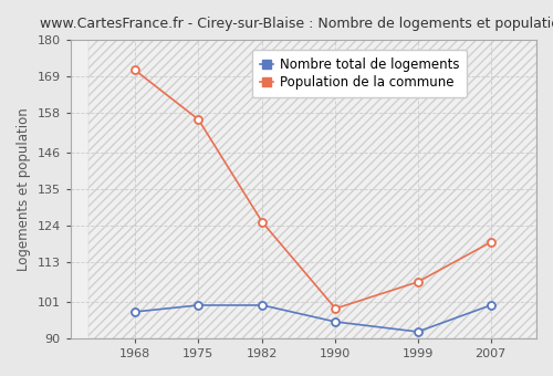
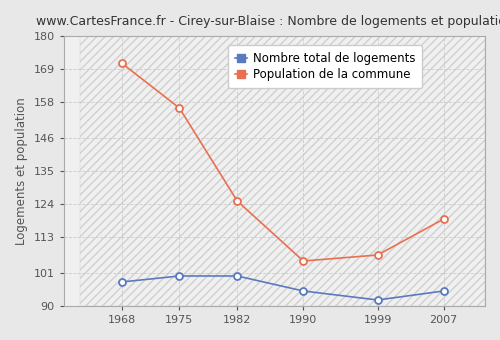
Population de la commune/1990: 99 -> 105
Nombre total de logements/2007: 100 -> 95
